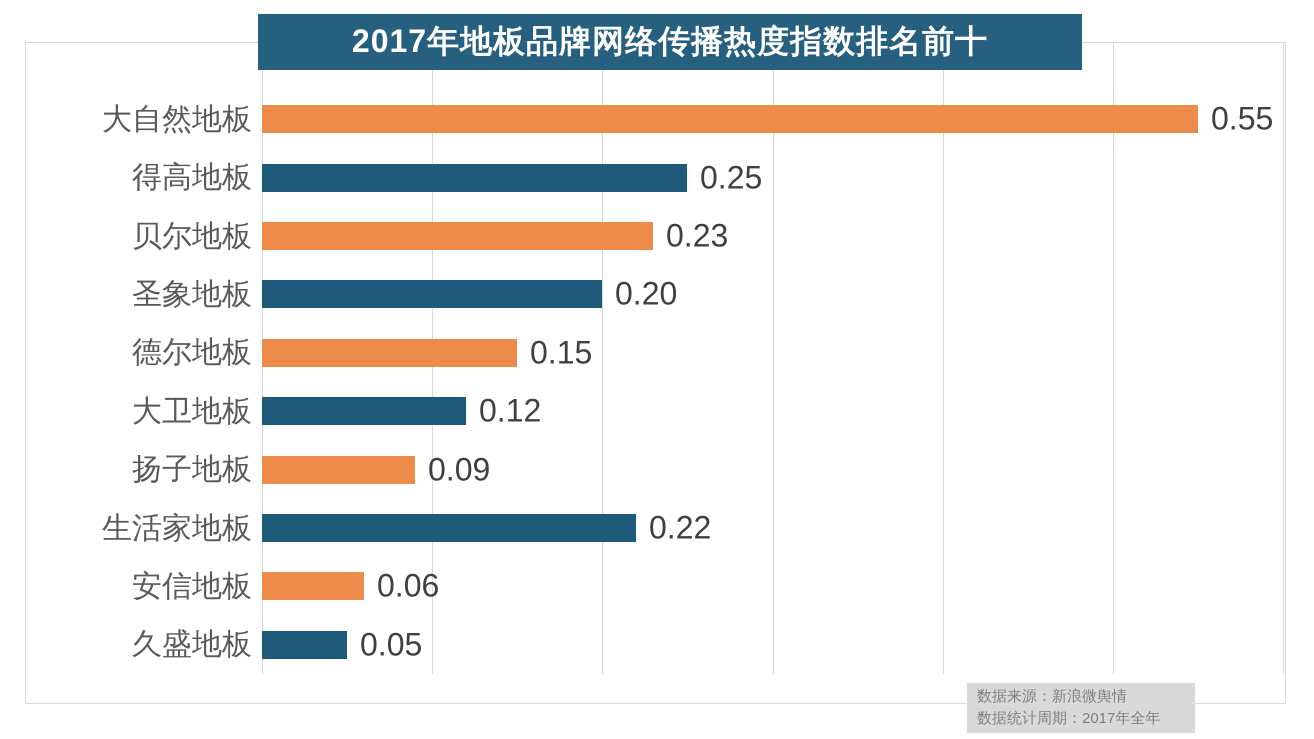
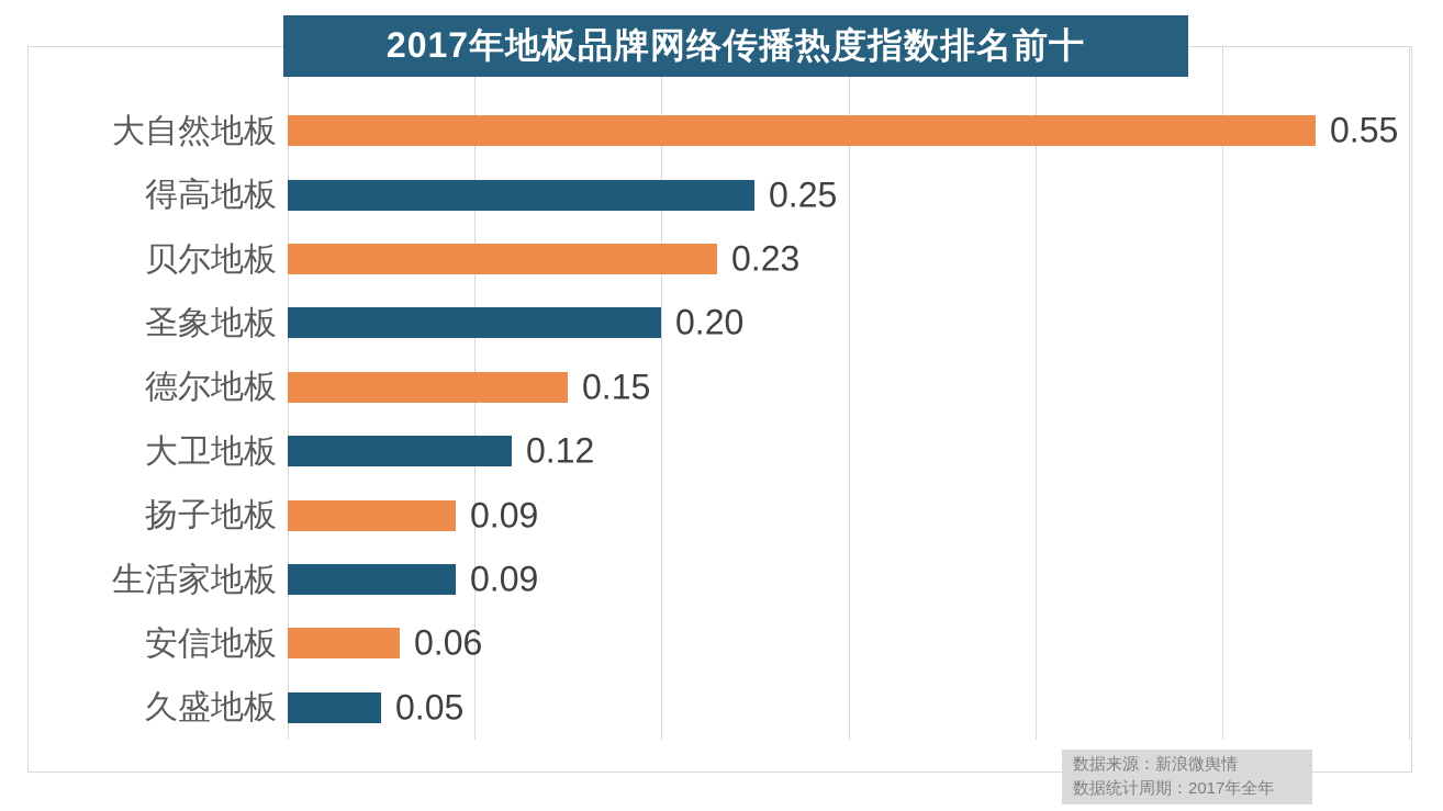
生活家地板: 0.22 -> 0.09
